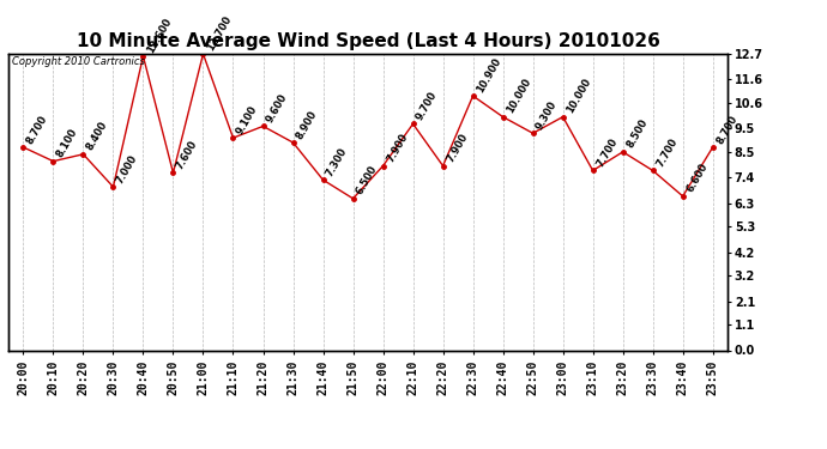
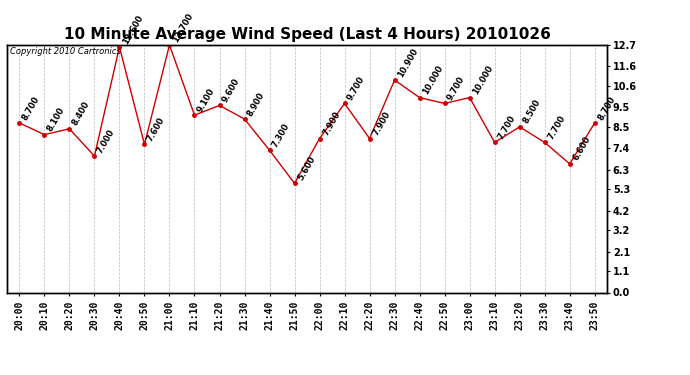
21:50: 6.500 -> 5.600
22:50: 9.300 -> 9.700
